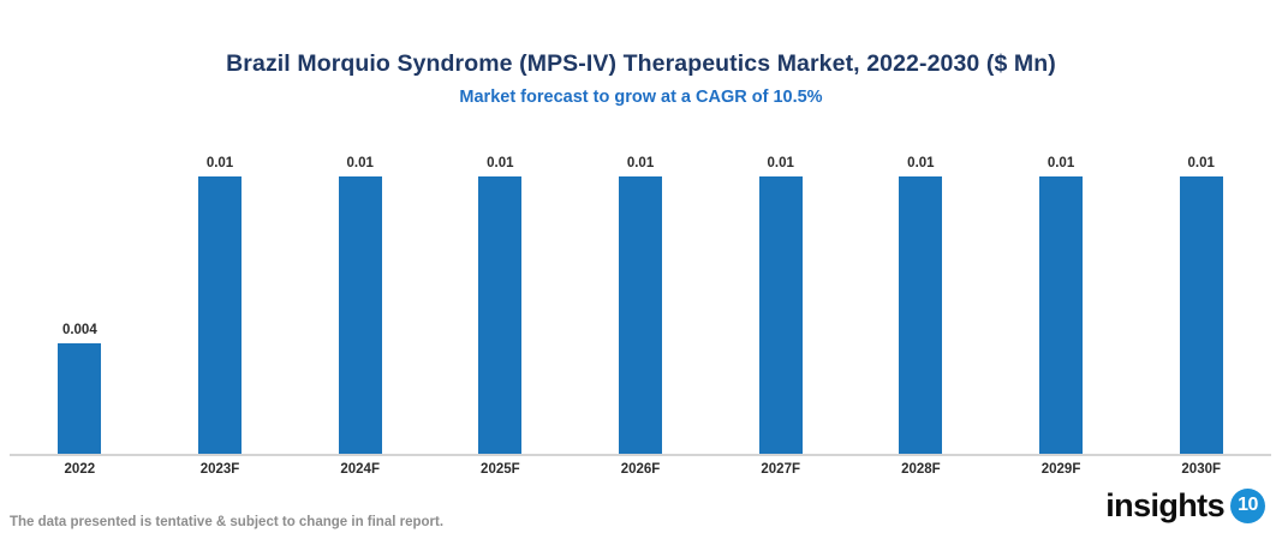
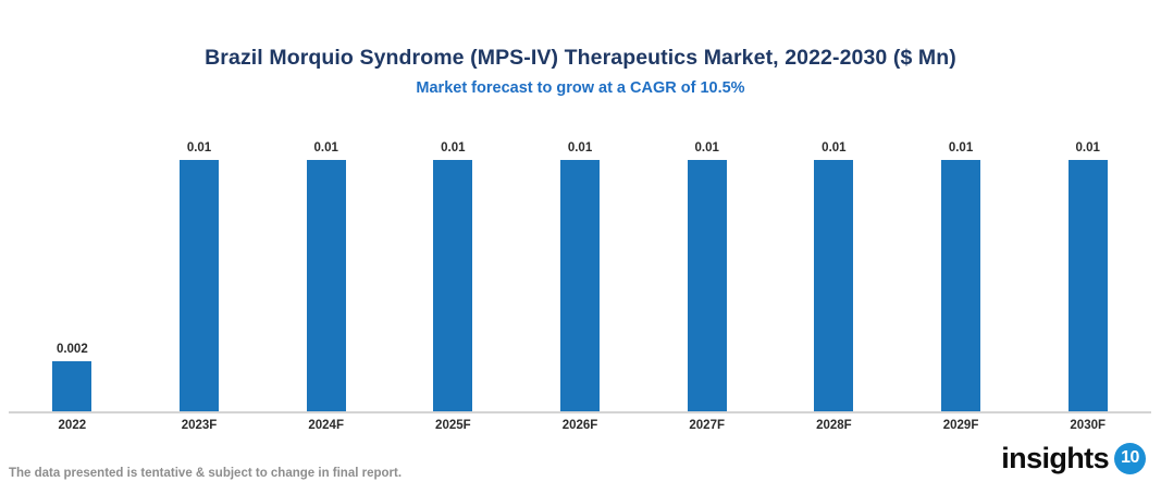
2022: 0.004 -> 0.002
